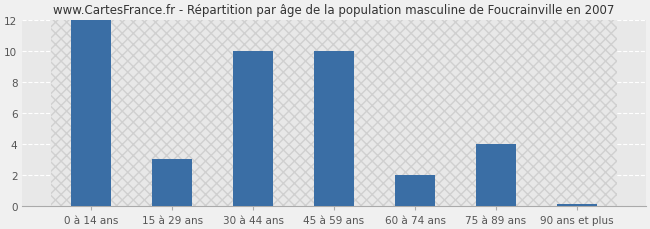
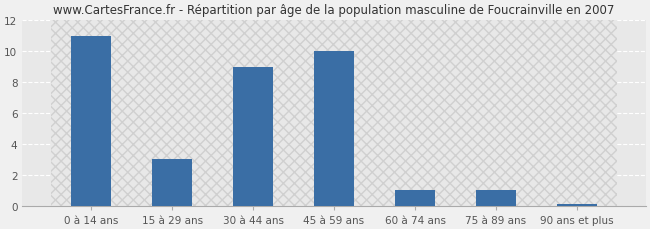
0 à 14 ans: 12.0 -> 11.0
30 à 44 ans: 10.0 -> 9.0
60 à 74 ans: 2.0 -> 1.0
75 à 89 ans: 4.0 -> 1.0
